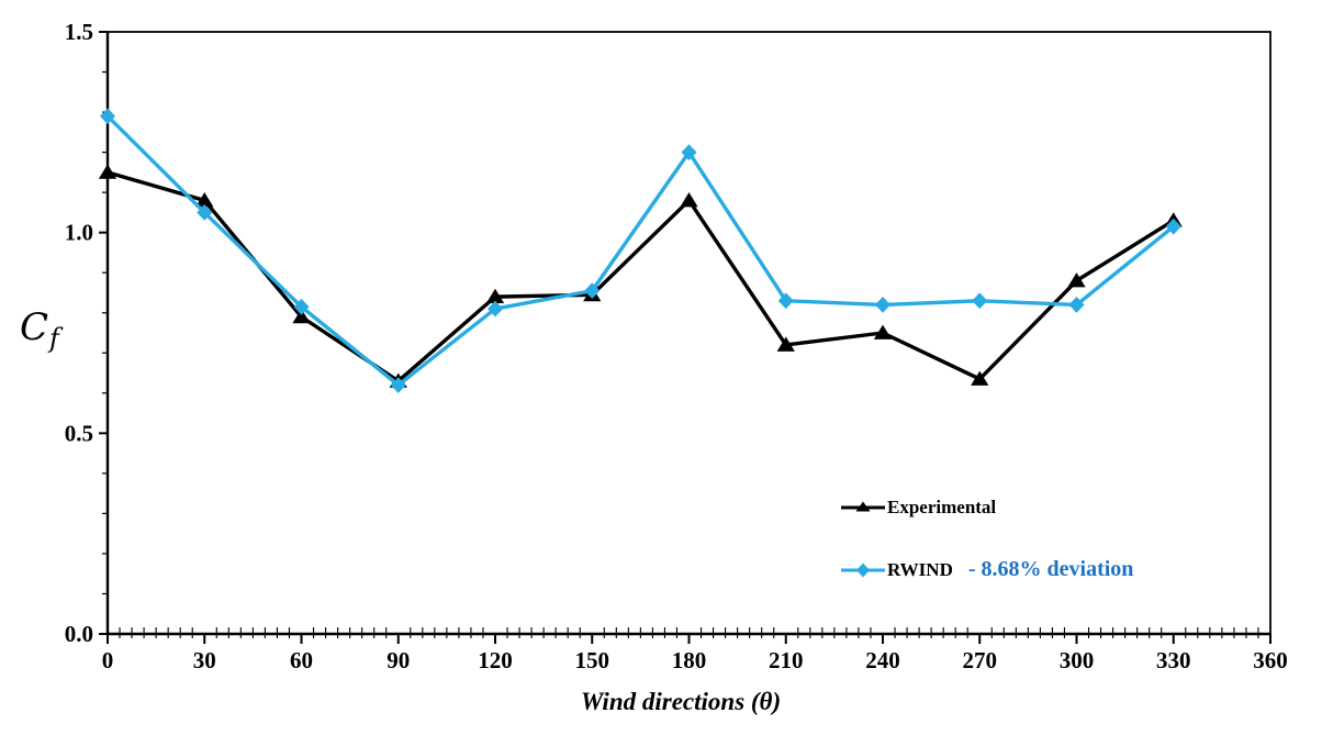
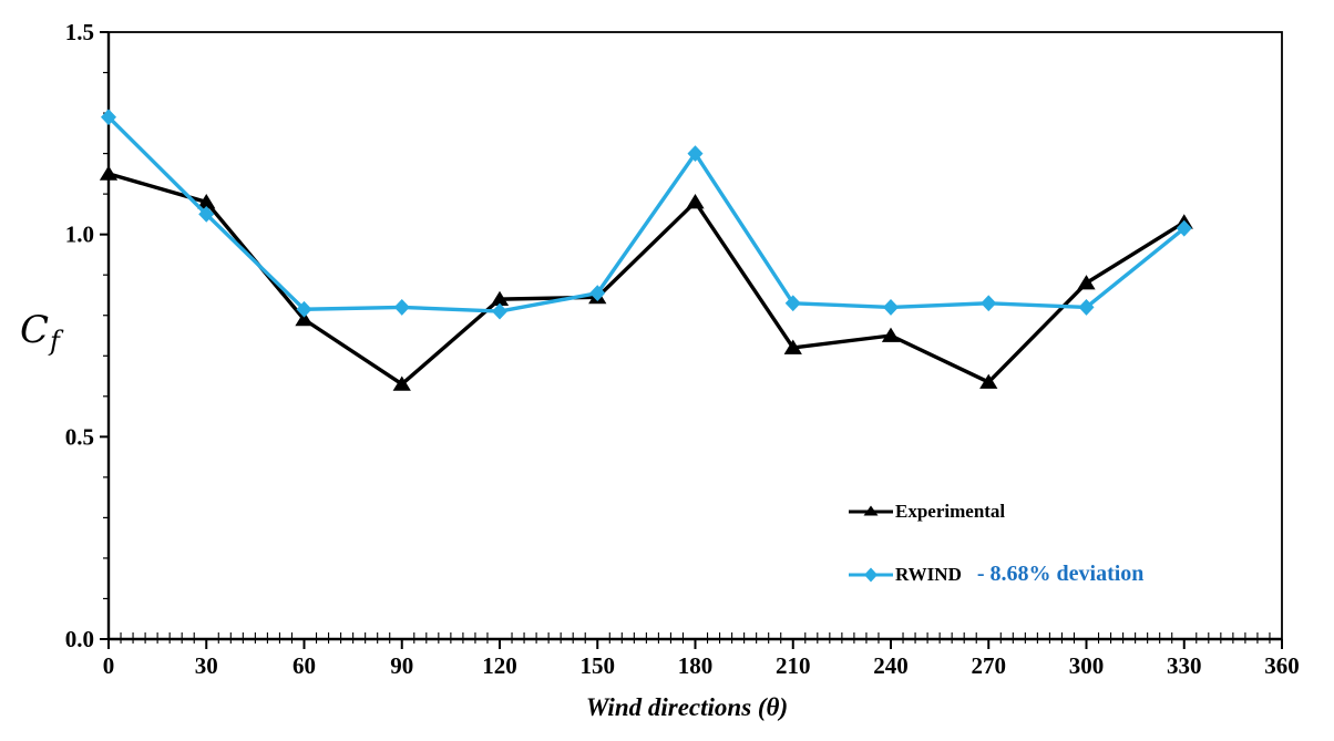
RWIND/90: 0.62 -> 0.82
